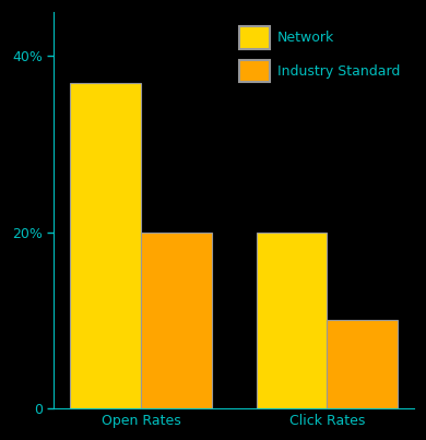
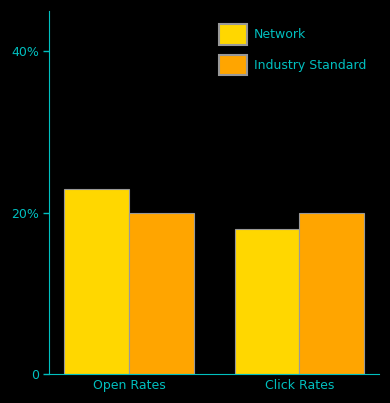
Network/Open Rates: 37% -> 23%
Network/Click Rates: 20% -> 18%
Industry Standard/Click Rates: 10% -> 20%
